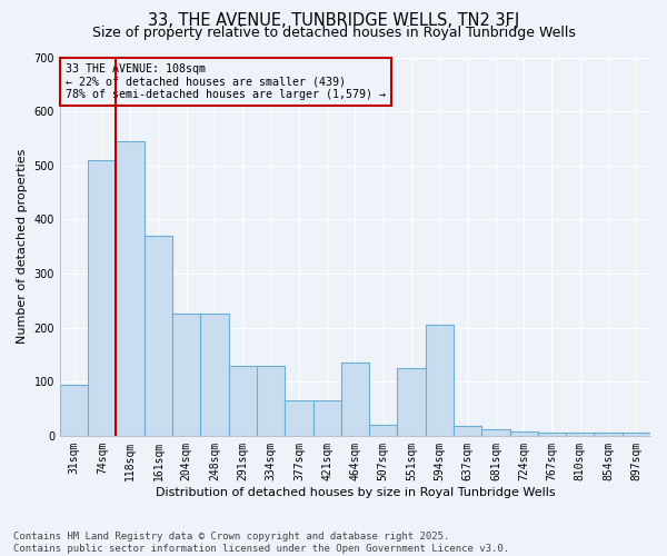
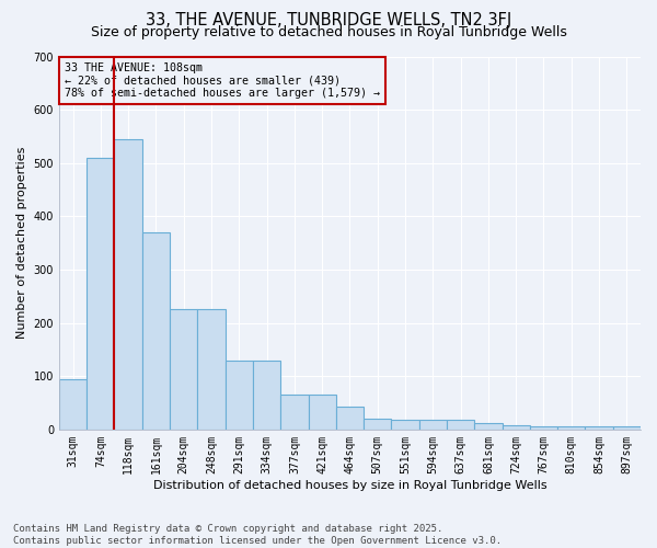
464sqm: 135 -> 42
551sqm: 125 -> 18
594sqm: 205 -> 18
